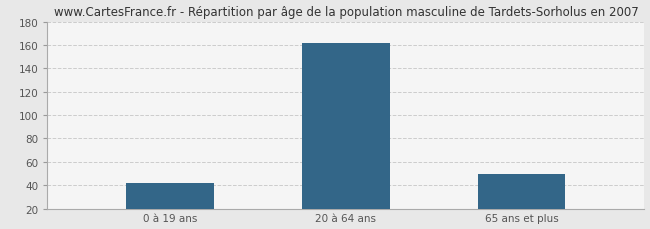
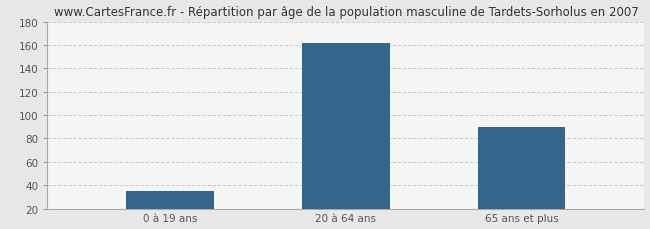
0 à 19 ans: 42 -> 35
65 ans et plus: 50 -> 90
